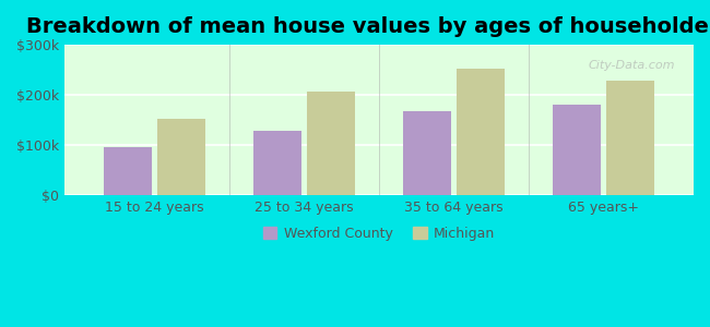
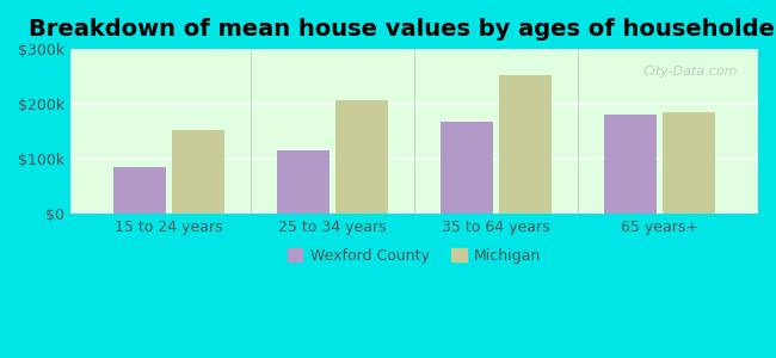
Wexford County/15 to 24 years: $97k -> $85k
Wexford County/25 to 34 years: $130k -> $115k
Michigan/65 years+: $228k -> $185k
